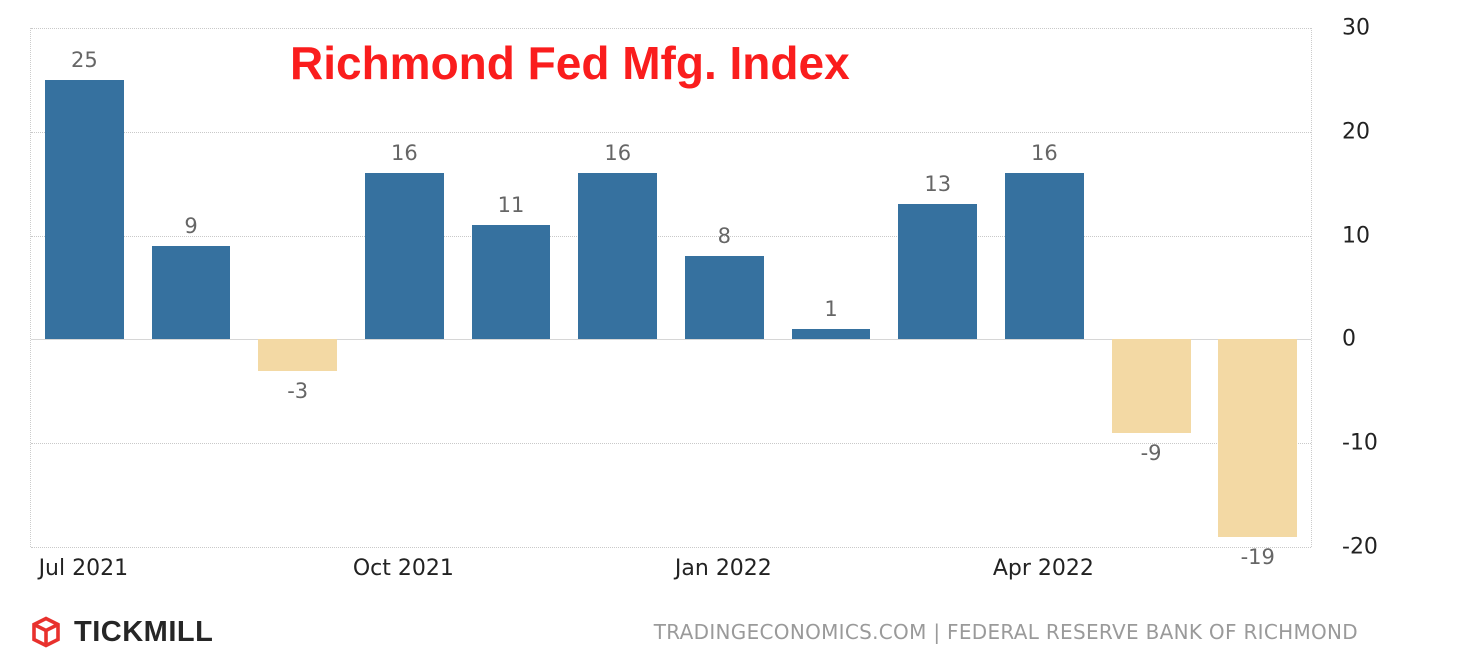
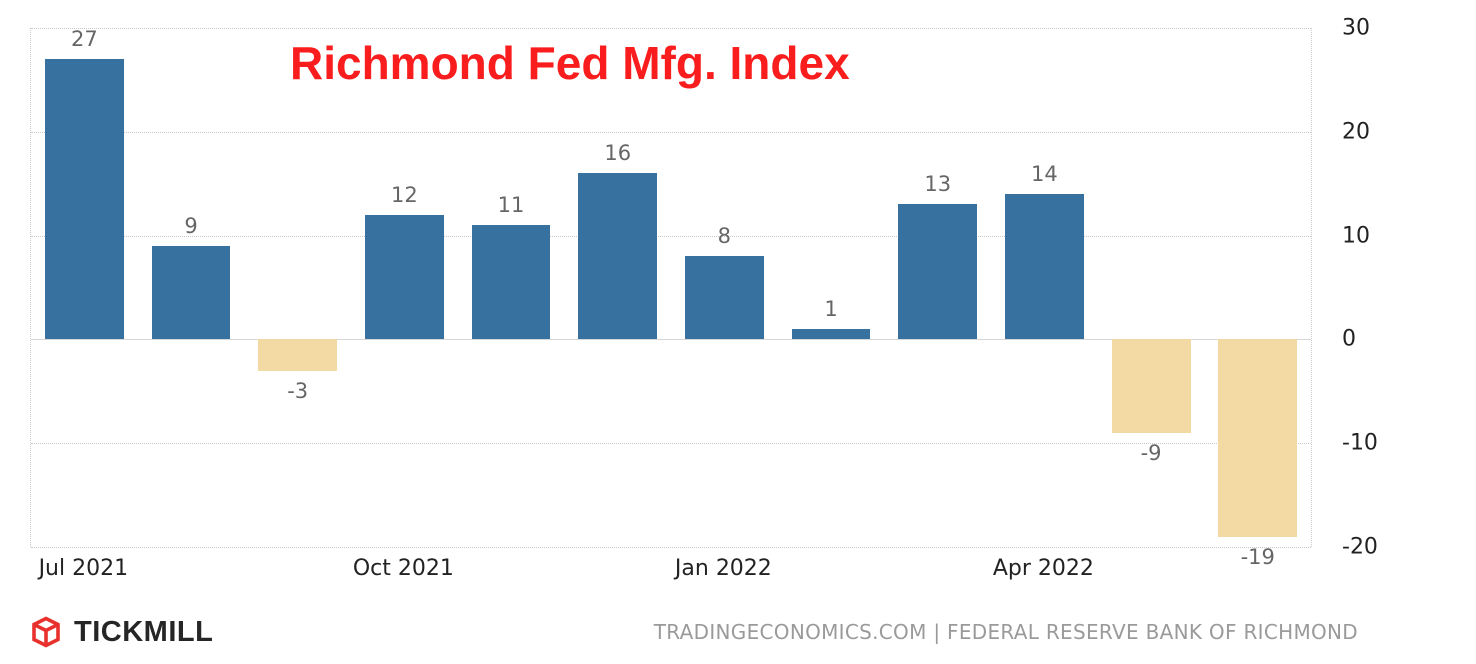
Jul 2021: 25 -> 27
Oct 2021: 16 -> 12
Apr 2022: 16 -> 14
